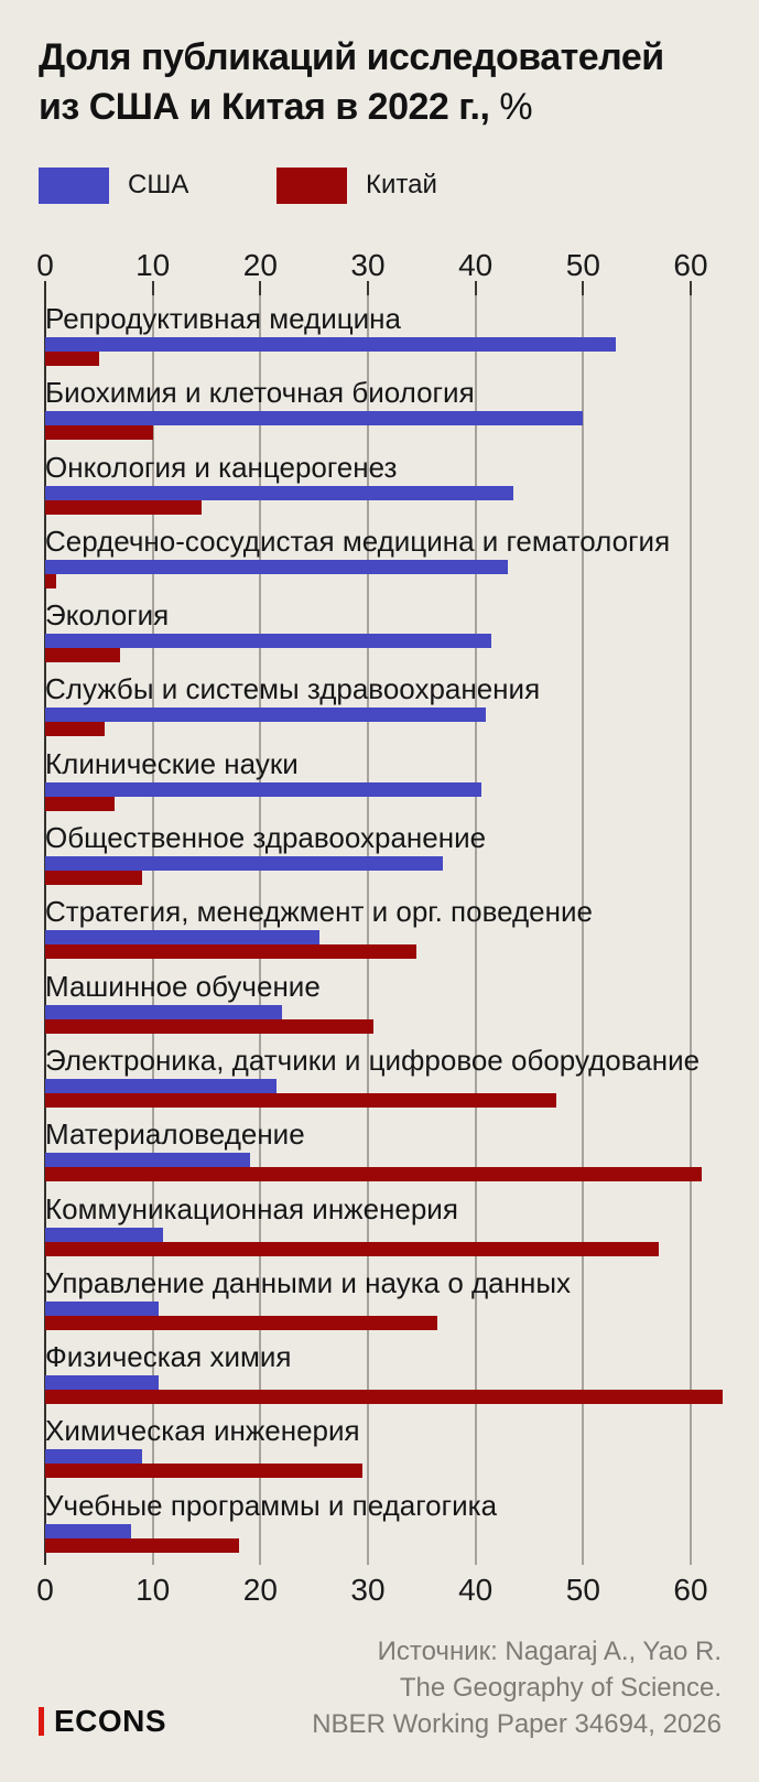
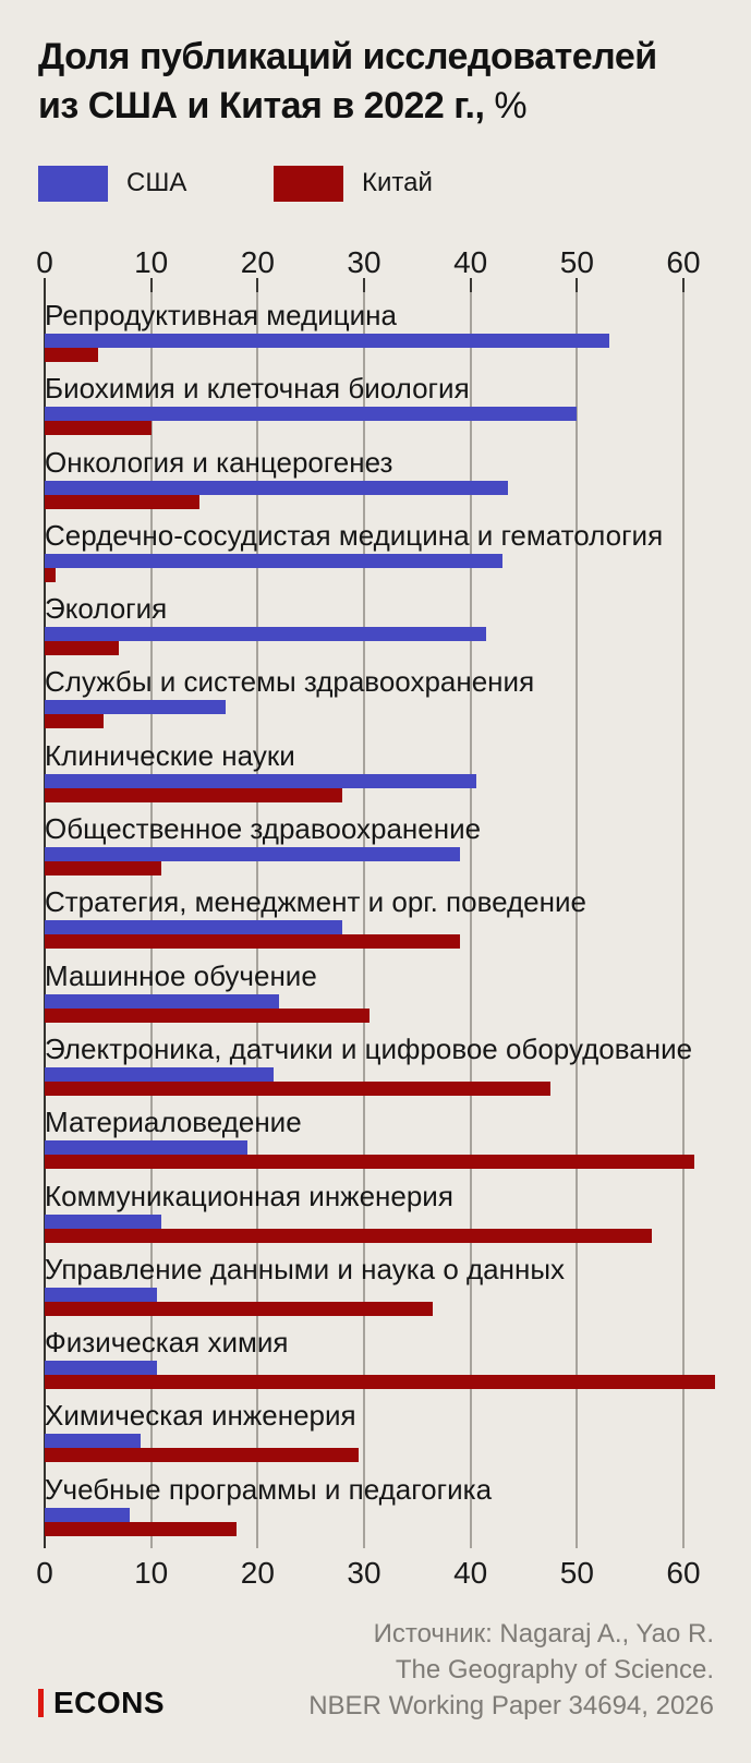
США/Службы и системы здравоохранения: 41 -> 17
Китай/Клинические науки: 6 -> 28
США/Общественное здравоохранение: 37 -> 39
Китай/Общественное здравоохранение: 9 -> 11
США/Стратегия, менеджмент и орг. поведение: 26 -> 28
Китай/Стратегия, менеджмент и орг. поведение: 34 -> 39
